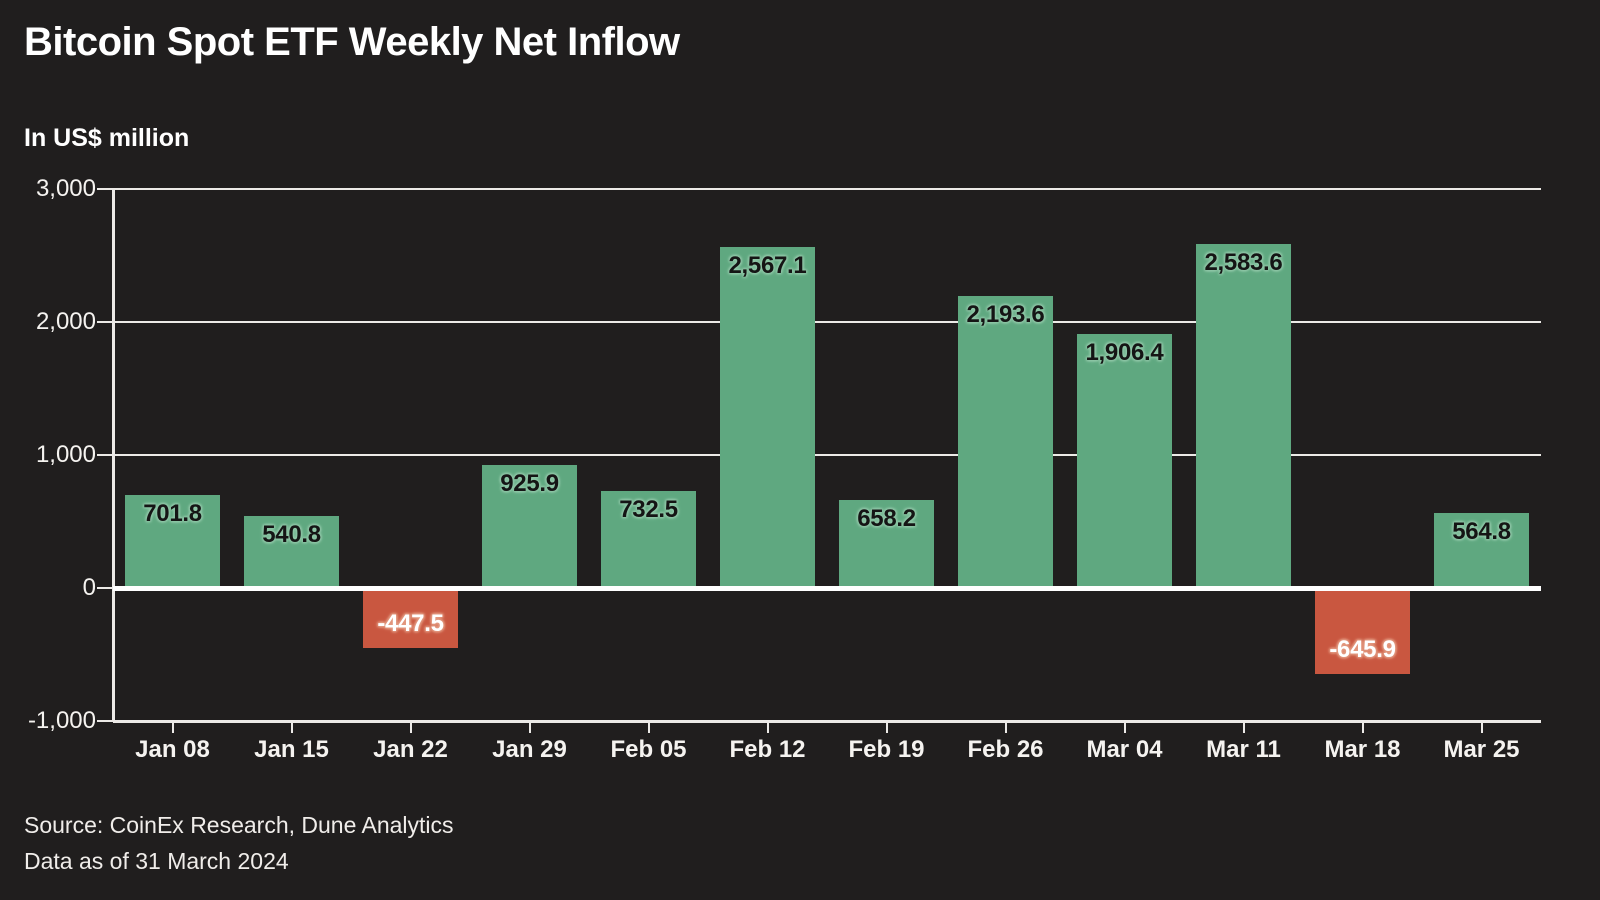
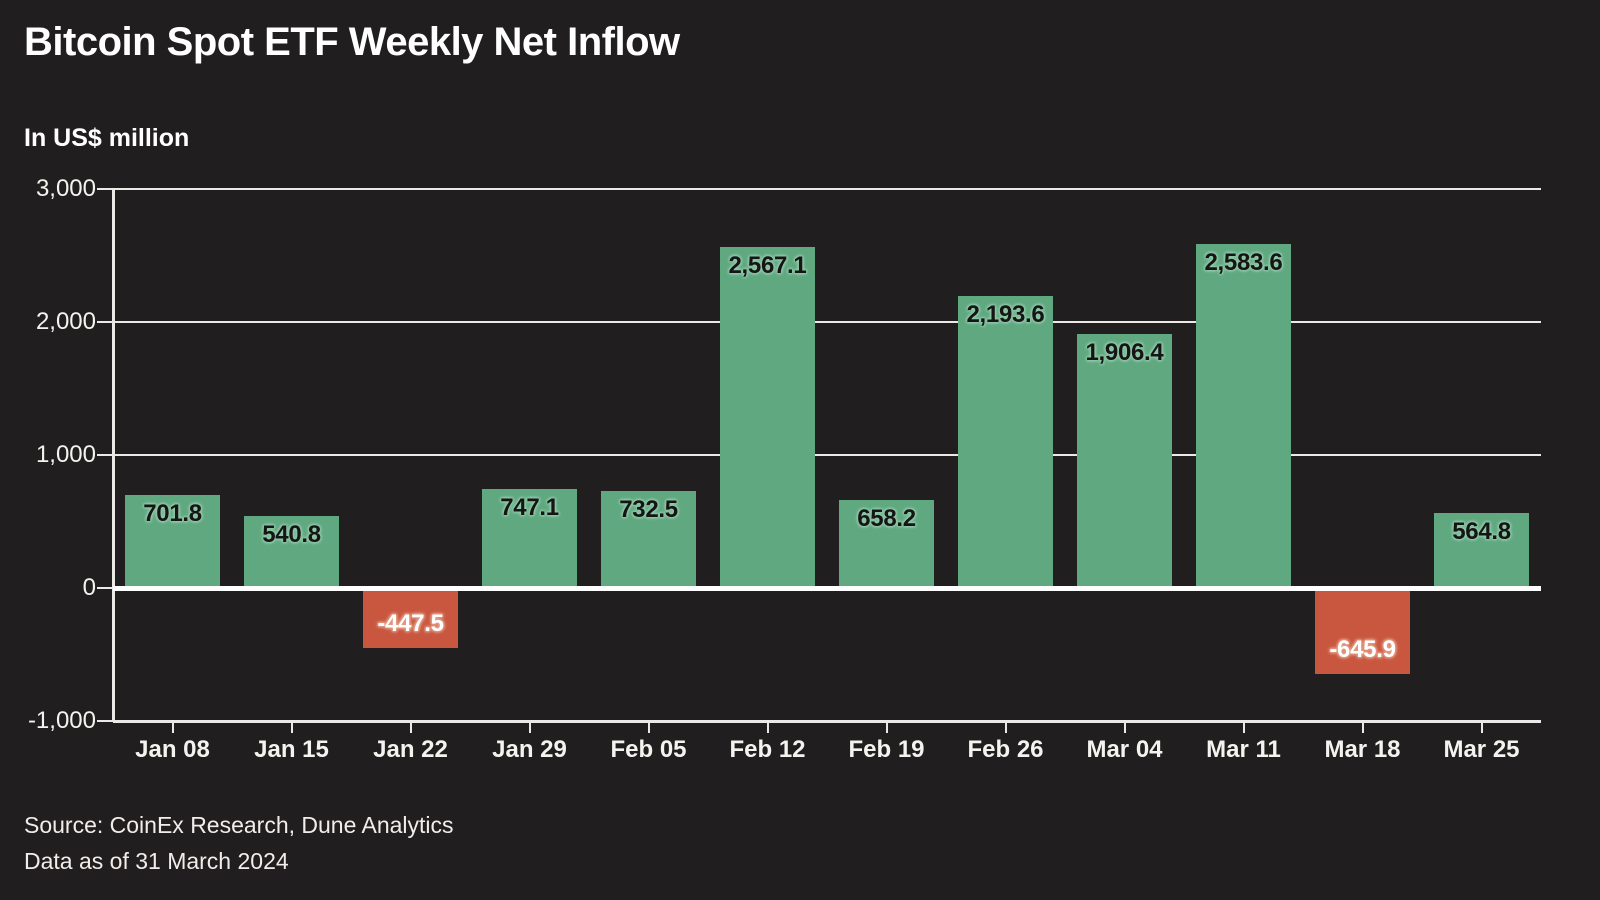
Jan 29: 925.9 -> 747.1
